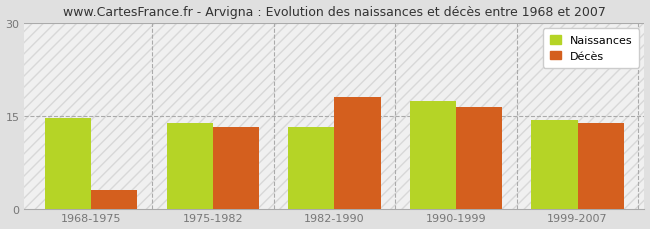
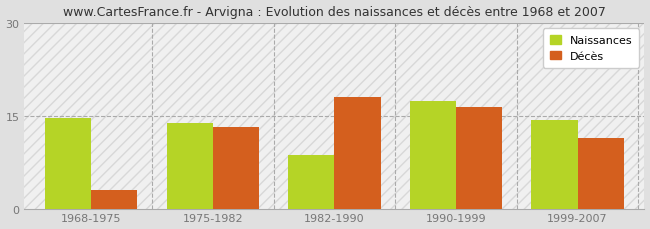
Naissances/1982-1990: 13.1 -> 8.6
Décès/1999-2007: 13.8 -> 11.4
